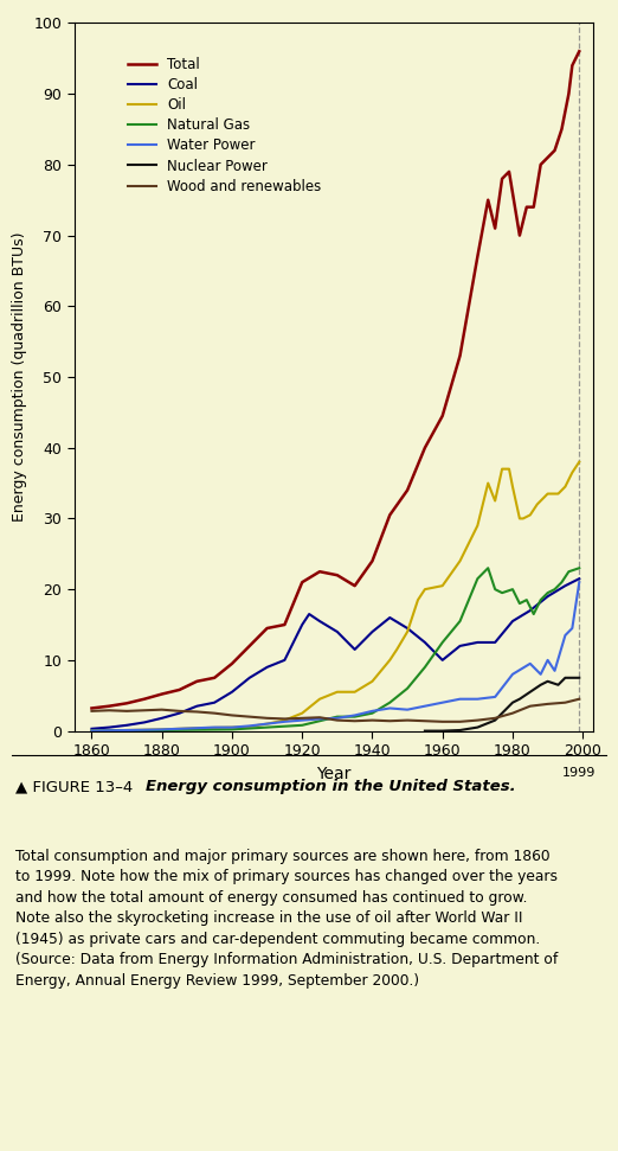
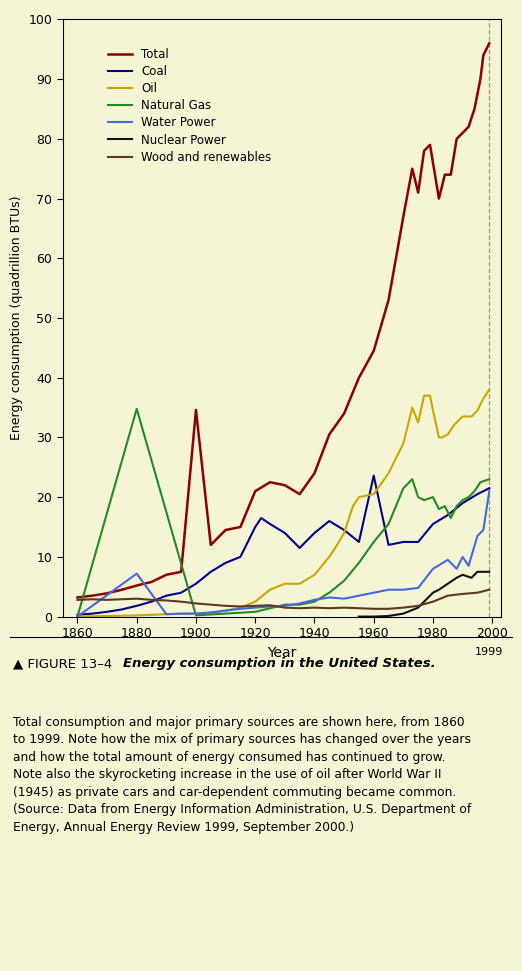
Natural Gas/1880: 0.1 -> 34.8
Water Power/1880: 0.2 -> 7.2
Total/1900: 9.5 -> 34.6
Coal/1960: 10.0 -> 23.6
